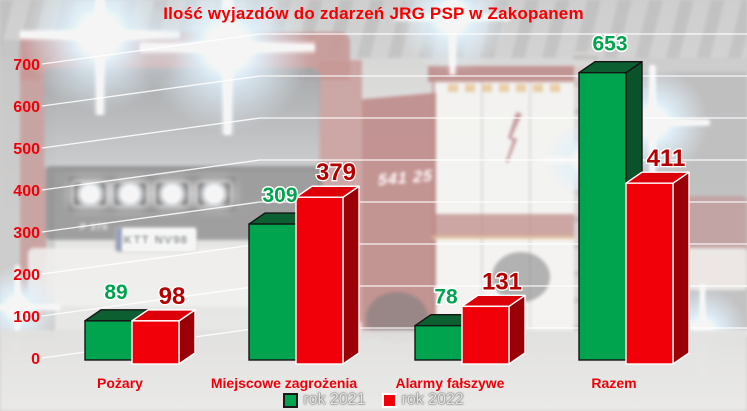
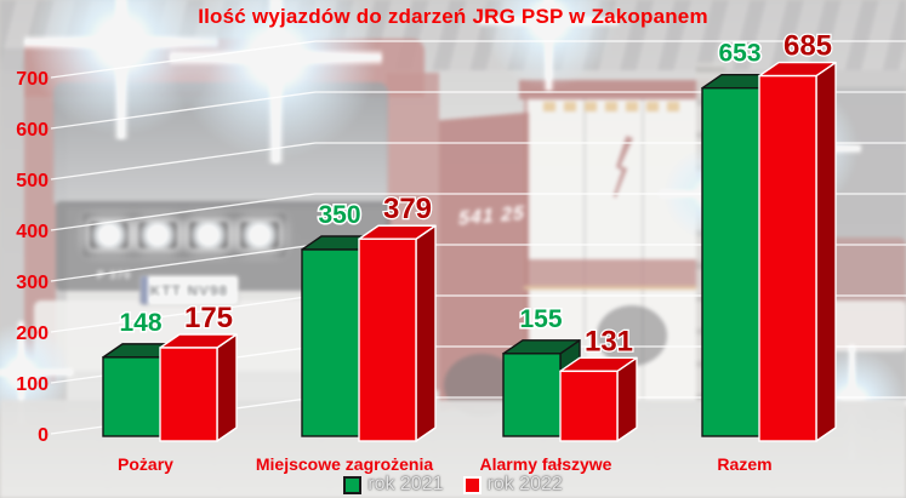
rok 2021/Pożary: 89 -> 148
rok 2022/Pożary: 98 -> 175
rok 2021/Miejscowe zagrożenia: 309 -> 350
rok 2021/Alarmy fałszywe: 78 -> 155
rok 2022/Razem: 411 -> 685
